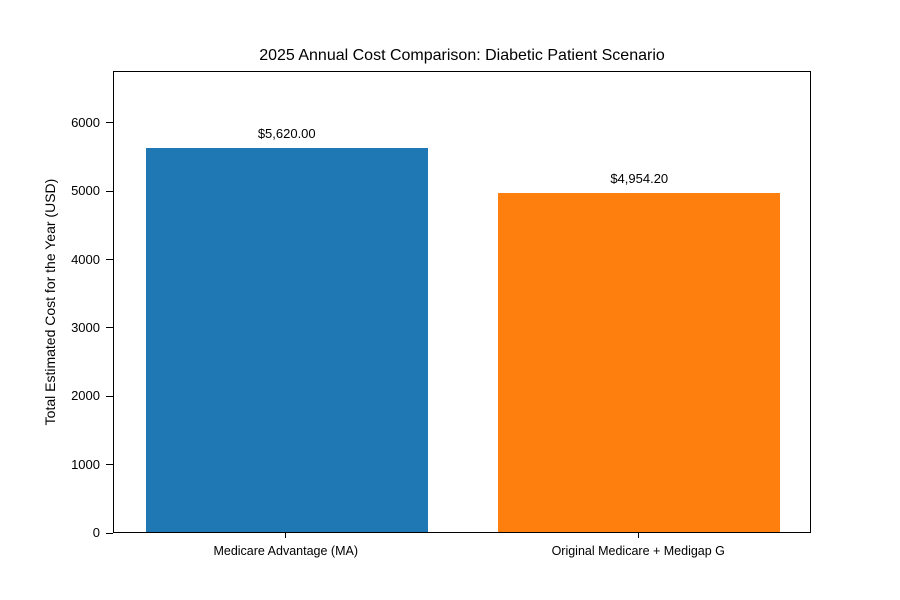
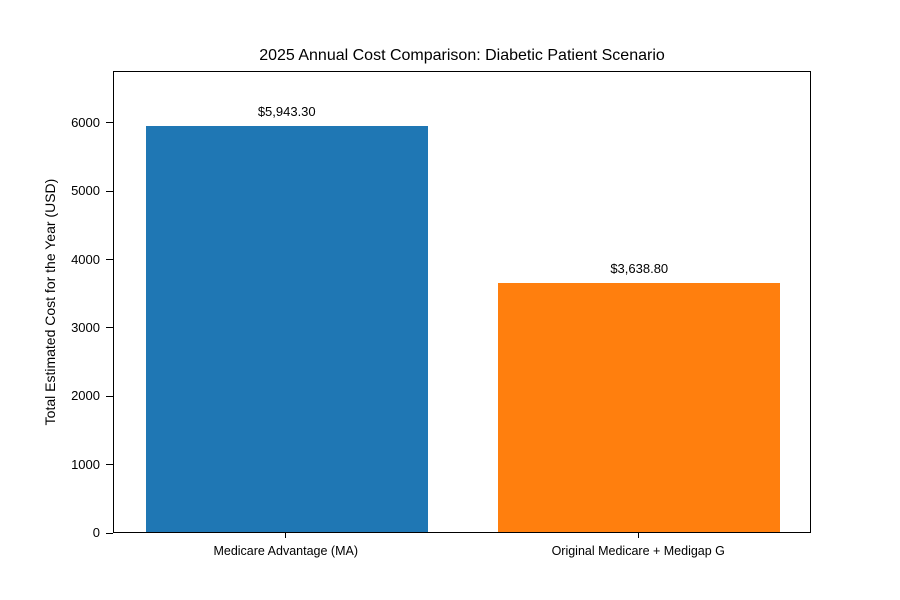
Medicare Advantage (MA): $5,620.00 -> $5,943.30
Original Medicare + Medigap G: $4,954.20 -> $3,638.80
